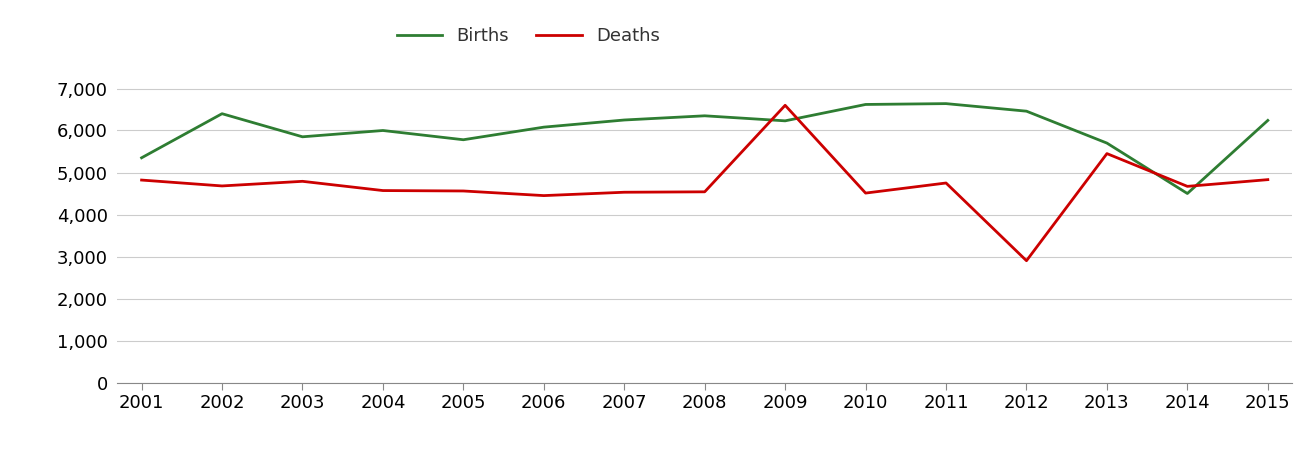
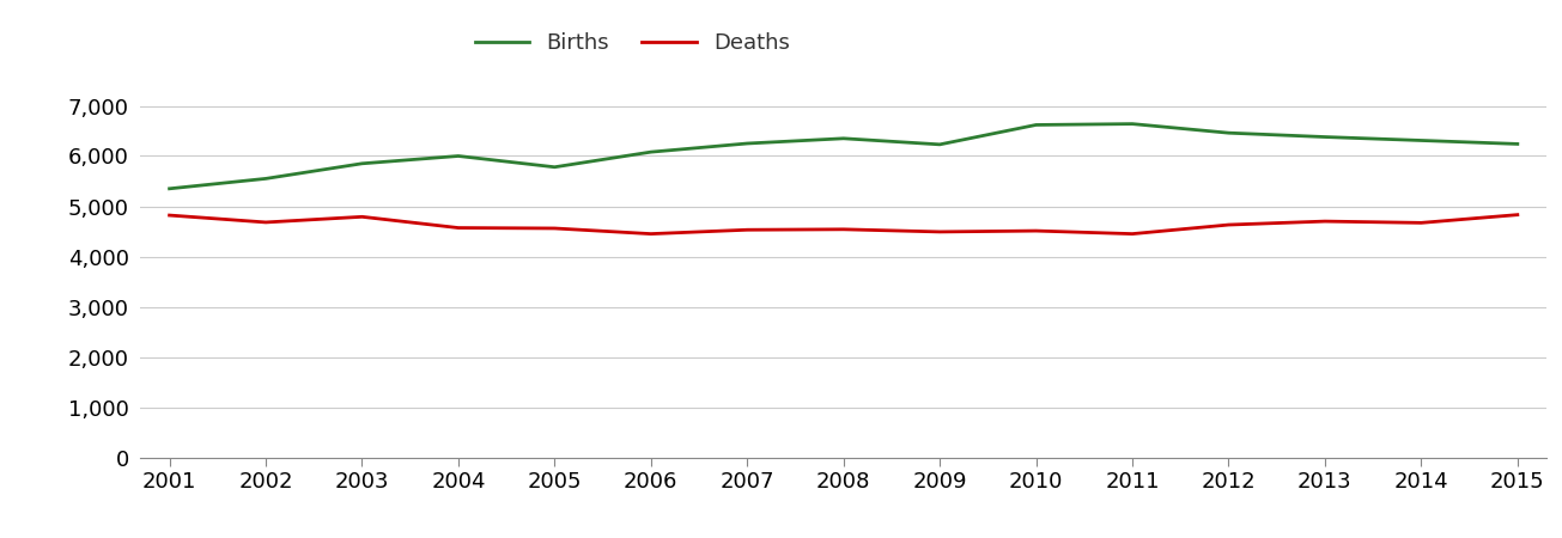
Births/2002: 6,400 -> 5,550
Deaths/2009: 6,600 -> 4,490
Deaths/2011: 4,750 -> 4,450
Deaths/2012: 2,900 -> 4,630
Births/2013: 5,700 -> 6,380
Deaths/2013: 5,450 -> 4,700
Births/2014: 4,500 -> 6,310
